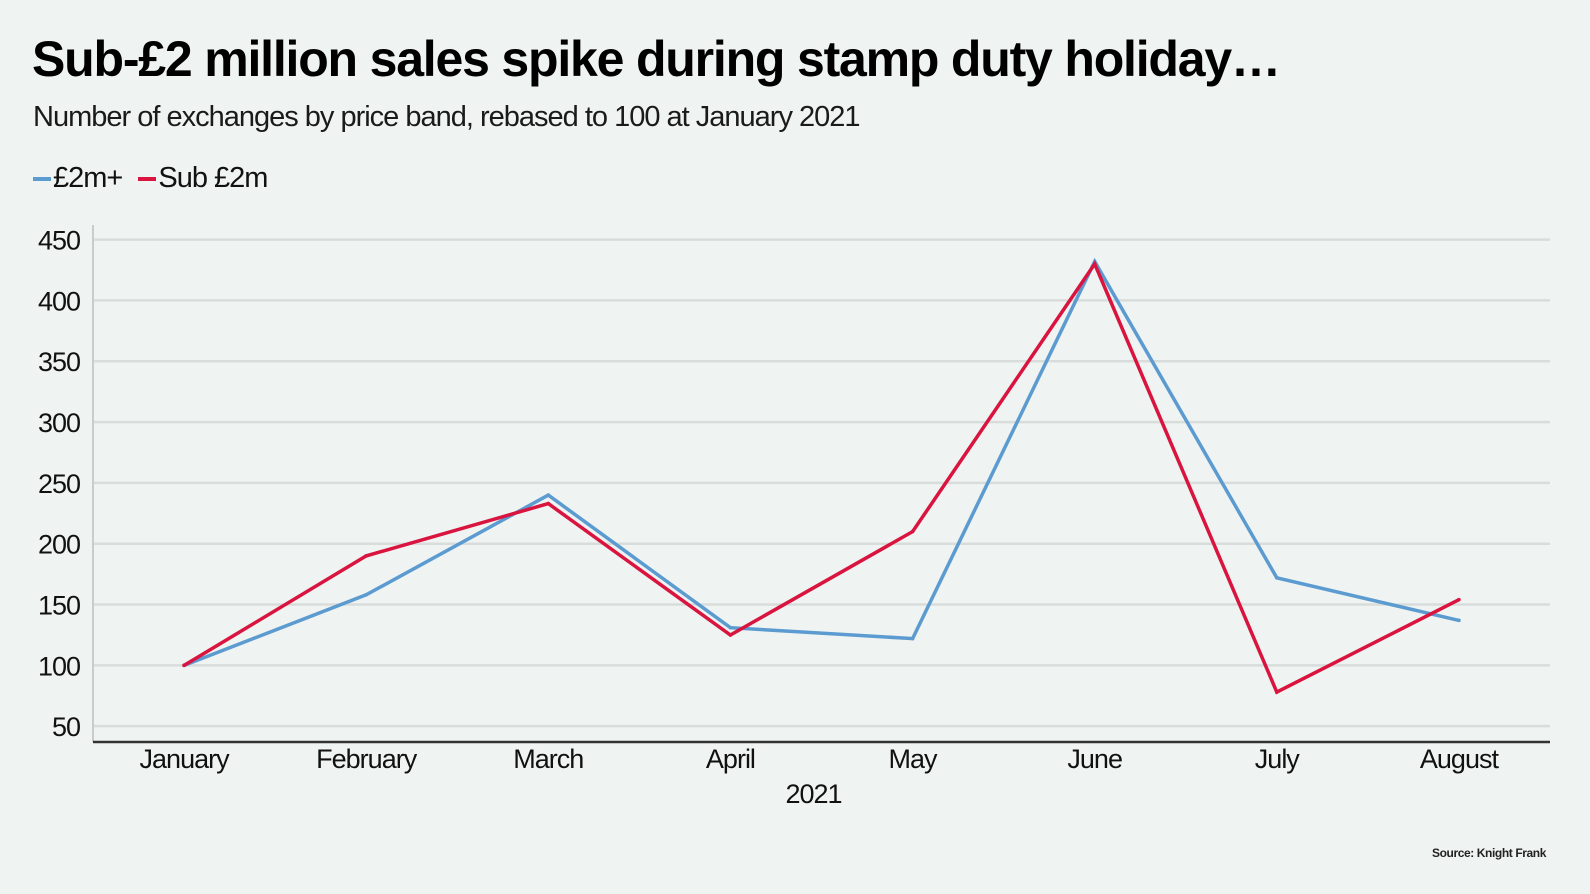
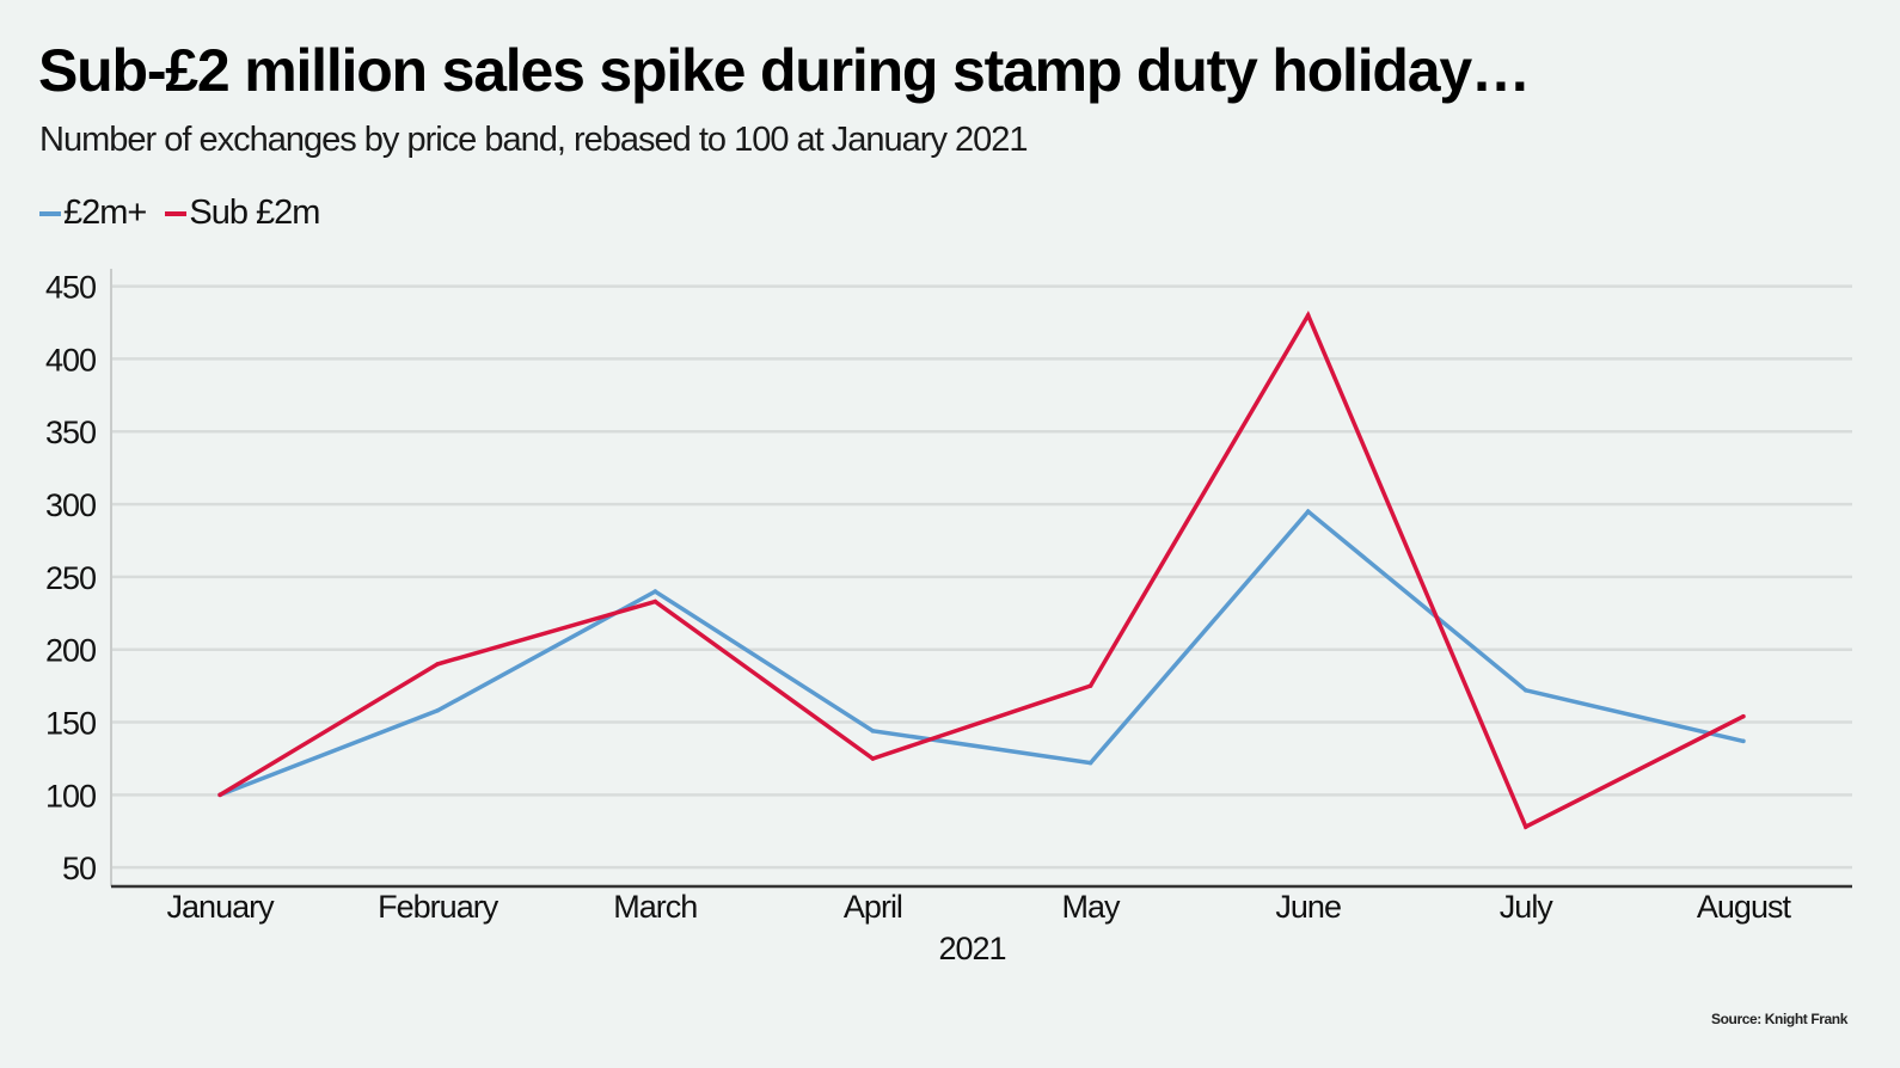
£2m+/April: 131 -> 144
Sub £2m/May: 210 -> 175
£2m+/June: 432 -> 295
